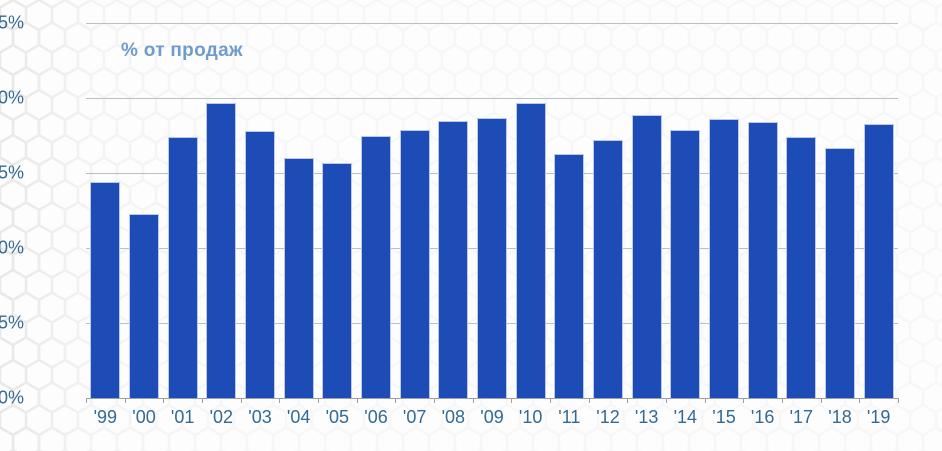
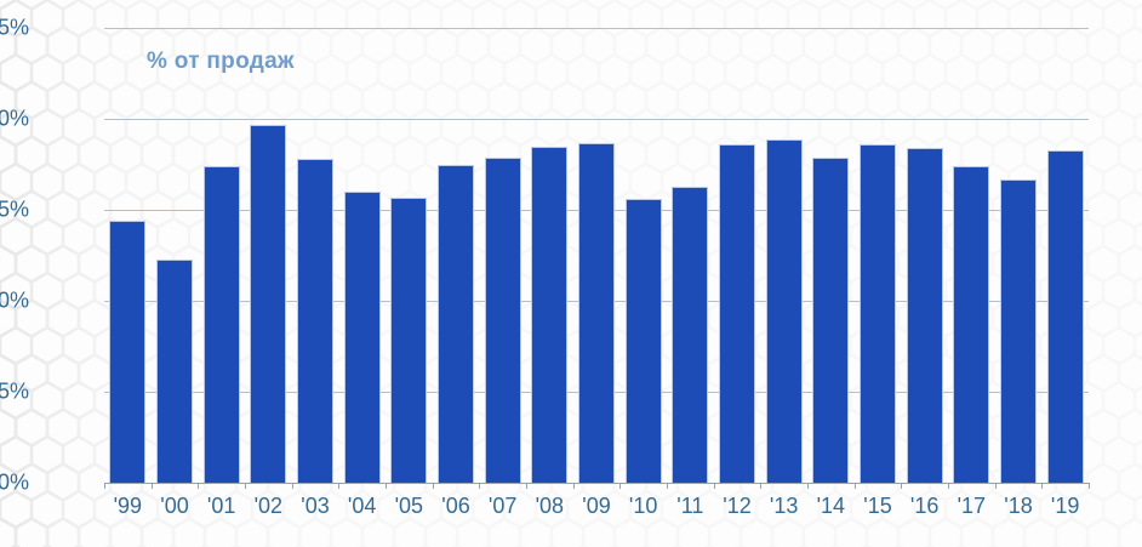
'10: 19.7% -> 15.6%
'12: 17.2% -> 18.6%
